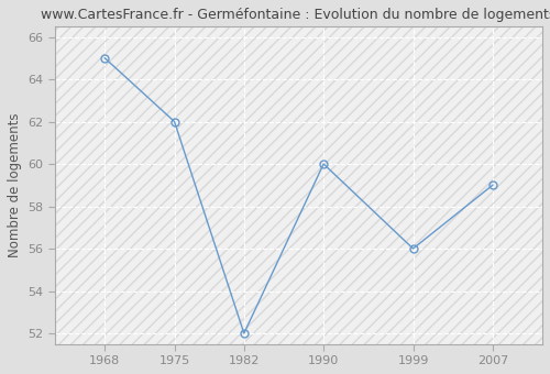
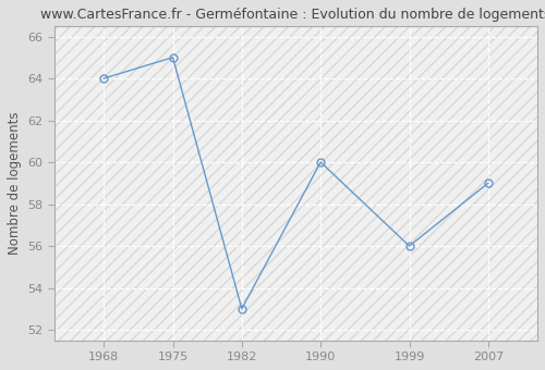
1968: 65 -> 64
1975: 62 -> 65
1982: 52 -> 53
